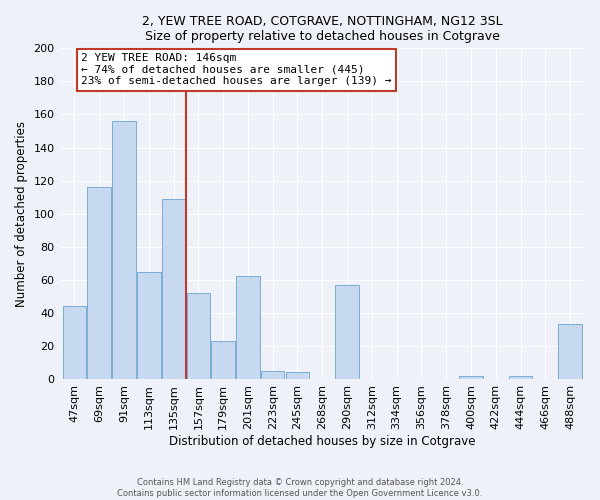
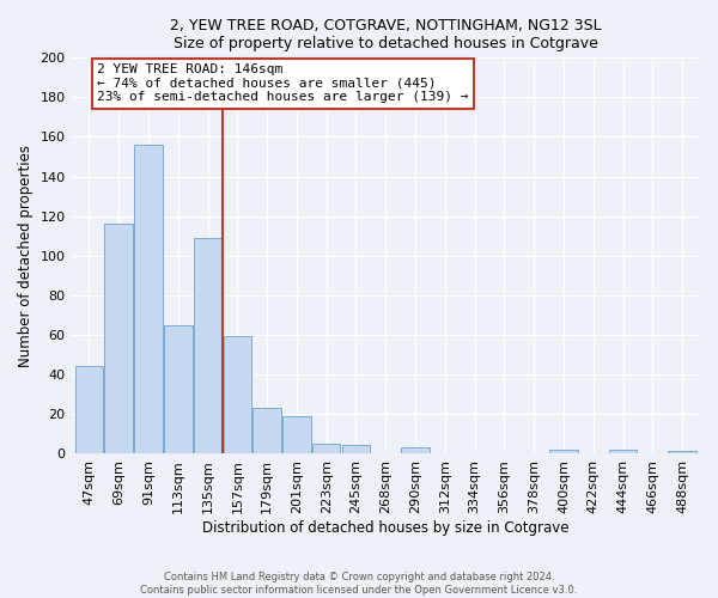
157sqm: 52 -> 59
201sqm: 62 -> 19
290sqm: 57 -> 3
488sqm: 33 -> 1
